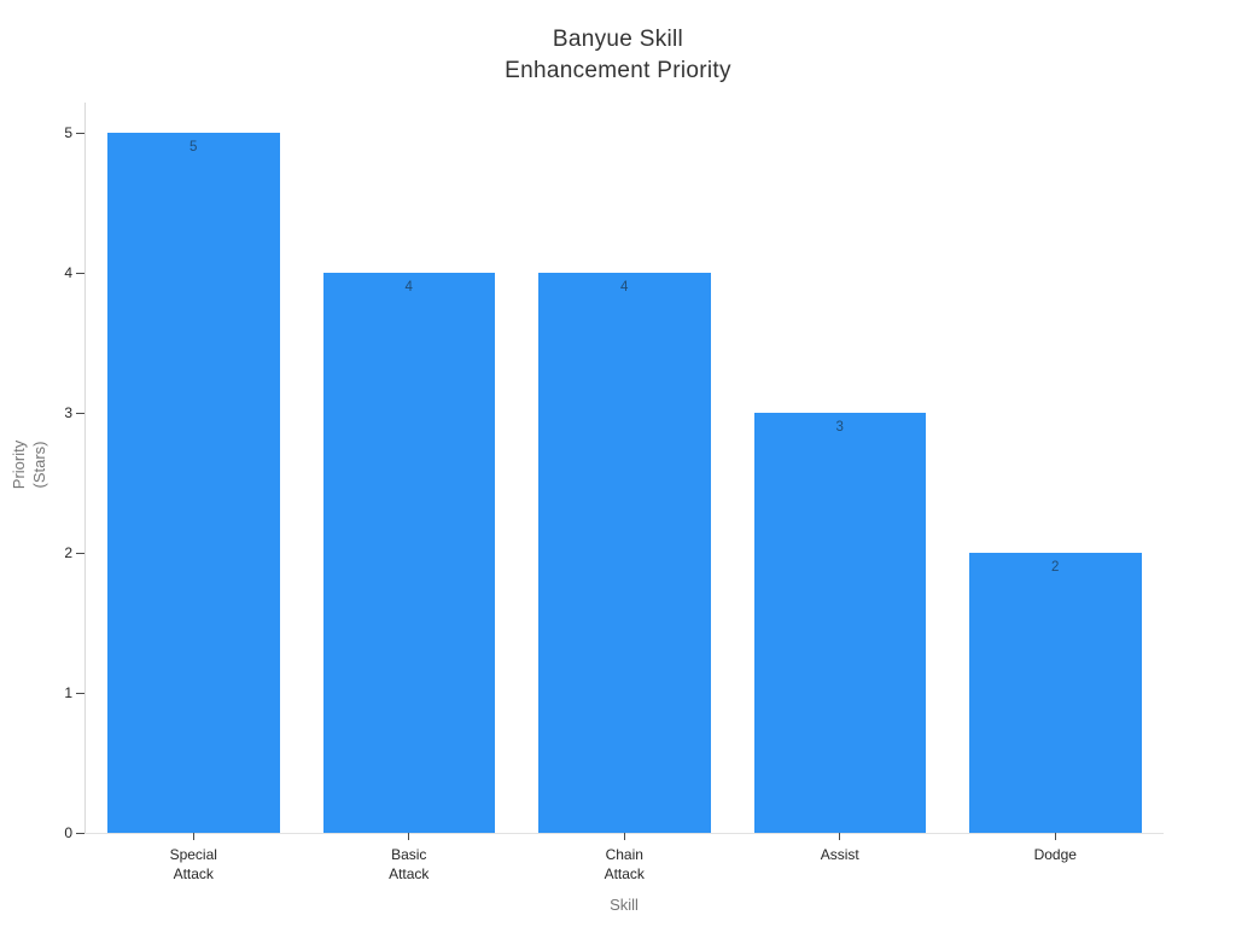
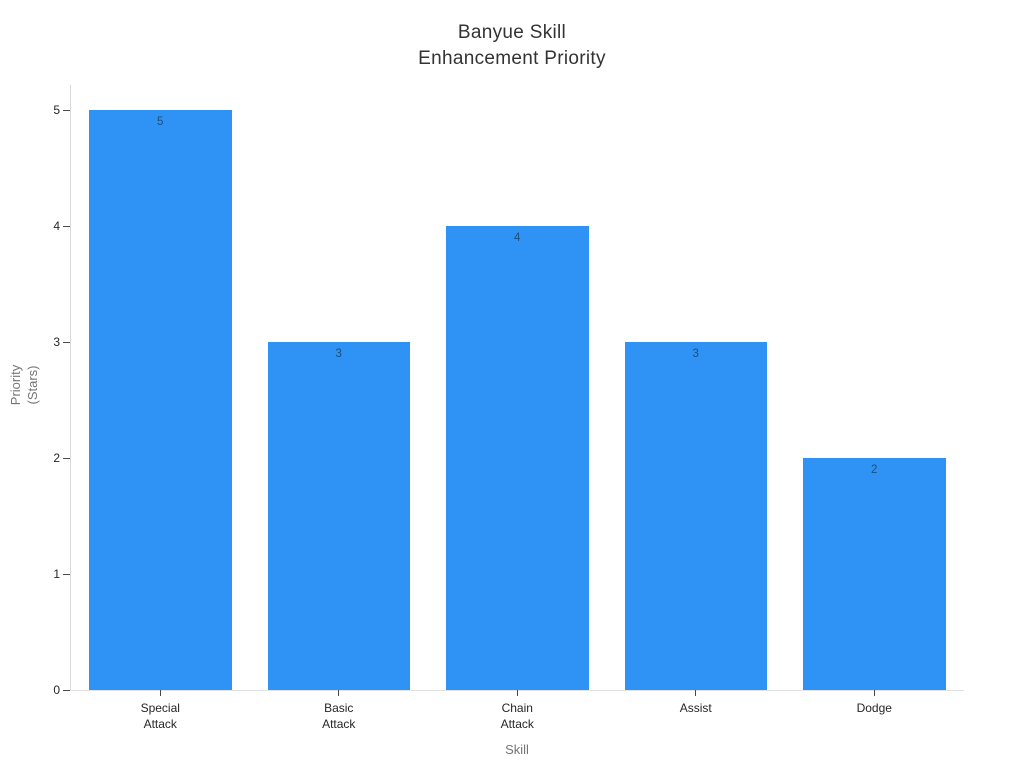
Basic Attack: 4 -> 3
